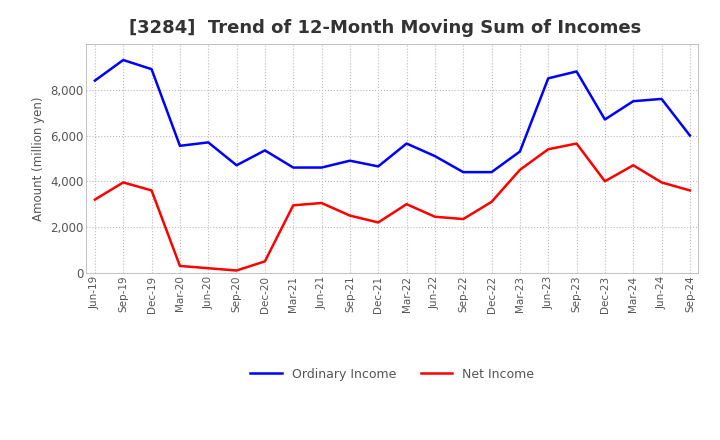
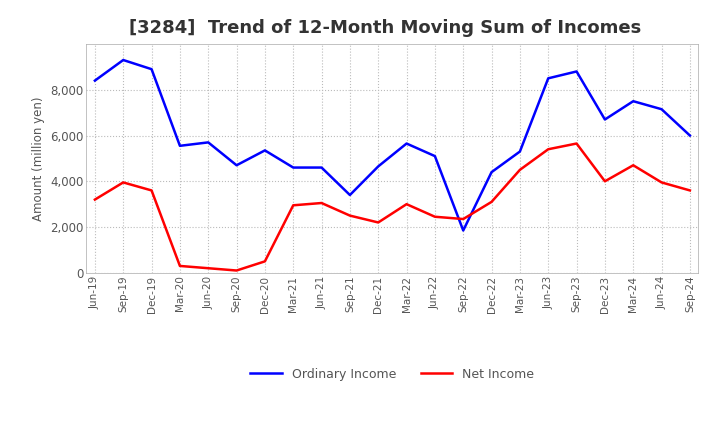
Ordinary Income/Sep-21: 4,900 -> 3,400
Ordinary Income/Sep-22: 4,400 -> 1,850
Ordinary Income/Jun-24: 7,600 -> 7,150
